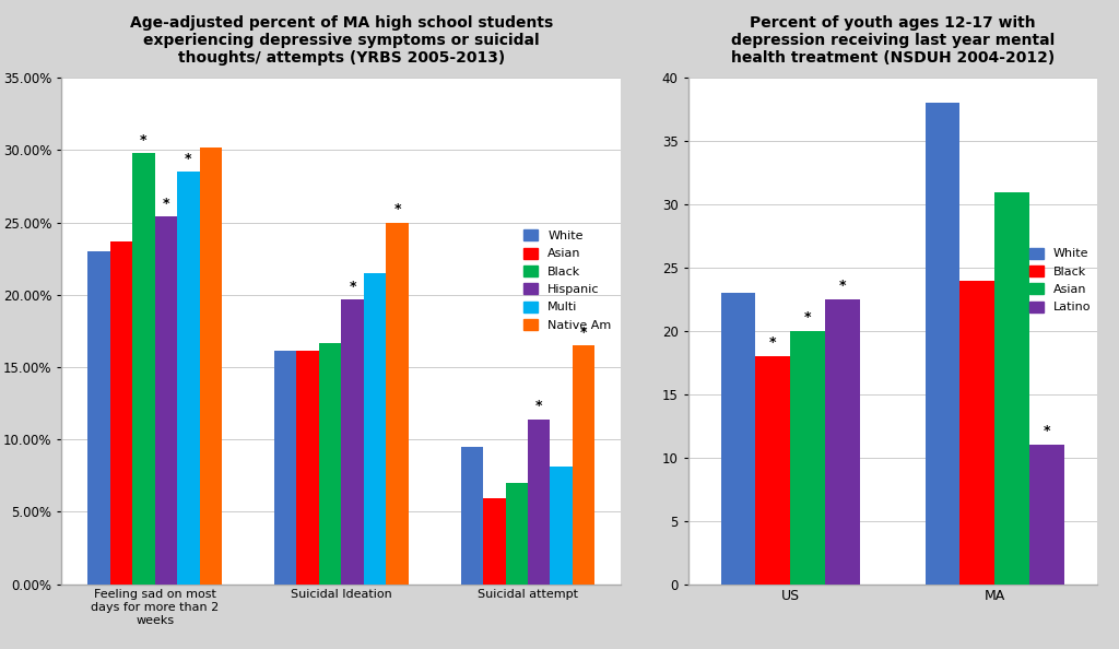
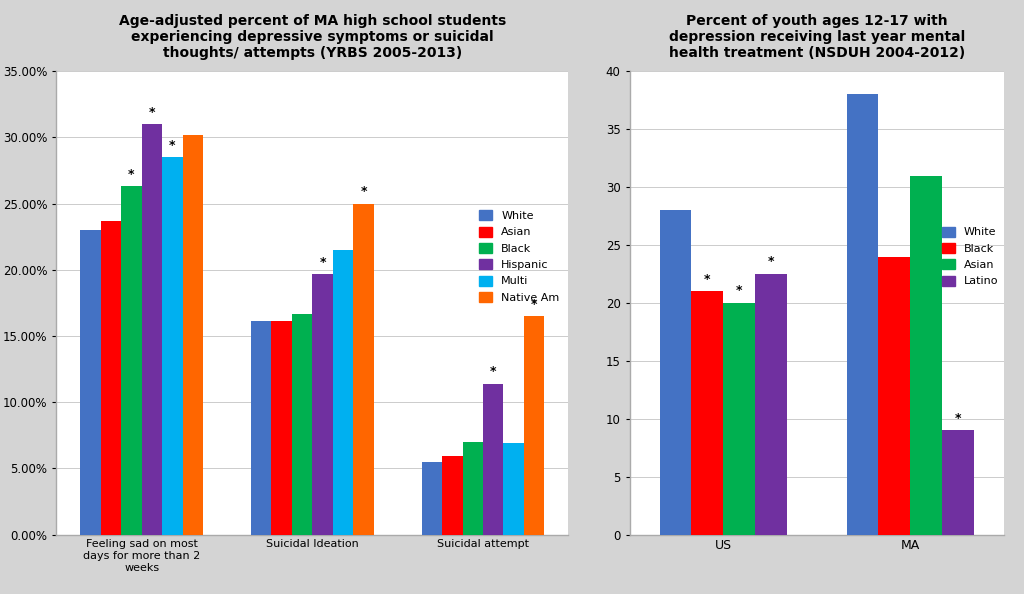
Black/Feeling sad on most days for more than 2 weeks: 29.8% -> 26.3%
Hispanic/Feeling sad on most days for more than 2 weeks: 25.4% -> 31.0%
White/Suicidal attempt: 9.5% -> 5.5%
Multi/Suicidal attempt: 8.1% -> 6.9%
White/US: 23 -> 28
Black/US: 18 -> 21
Latino/MA: 11.0 -> 9.0
